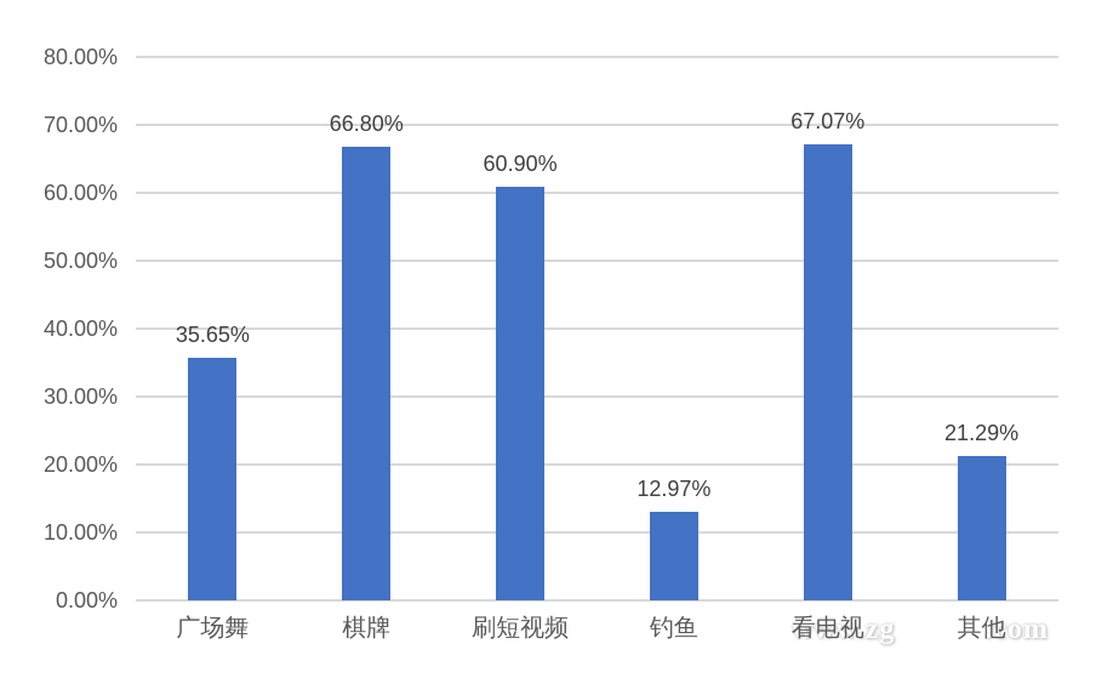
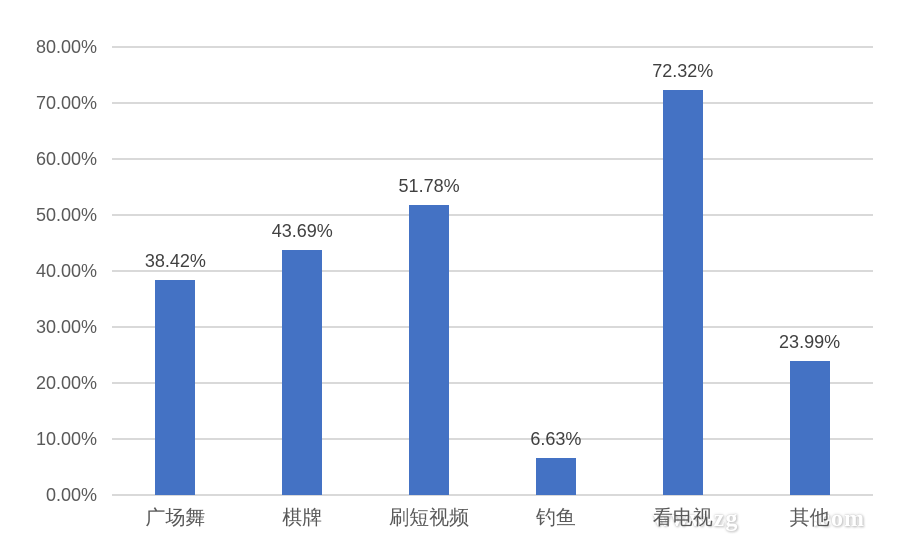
广场舞: 35.65% -> 38.42%
棋牌: 66.80% -> 43.69%
刷短视频: 60.90% -> 51.78%
钓鱼: 12.97% -> 6.63%
看电视: 67.07% -> 72.32%
其他: 21.29% -> 23.99%
